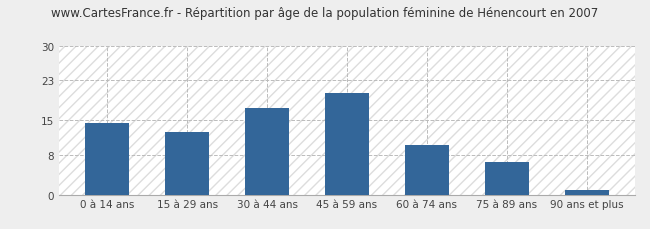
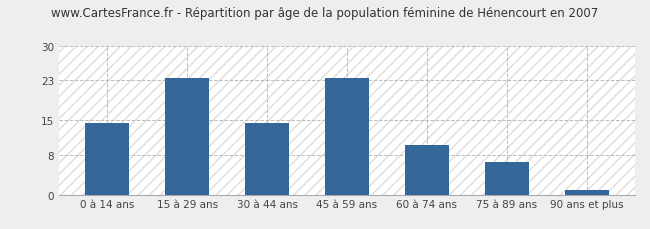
15 à 29 ans: 12.5 -> 23.5
30 à 44 ans: 17.5 -> 14.5
45 à 59 ans: 20.5 -> 23.5
